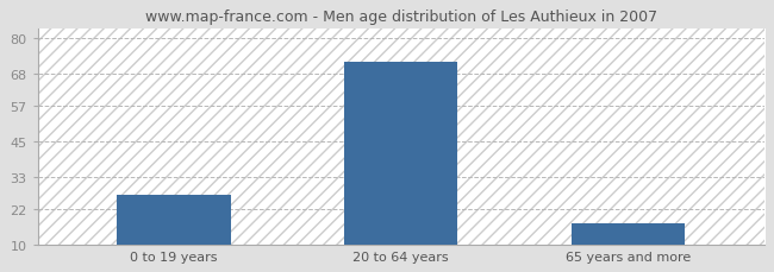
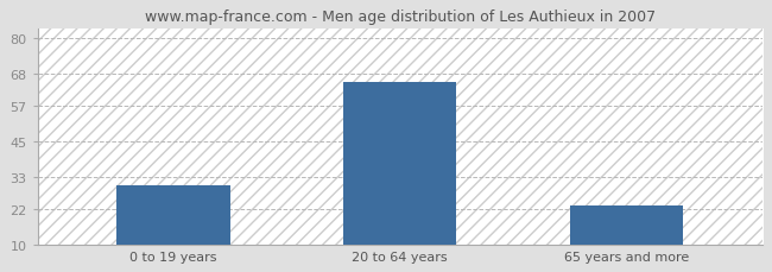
0 to 19 years: 27 -> 30
20 to 64 years: 72 -> 65
65 years and more: 17 -> 23
